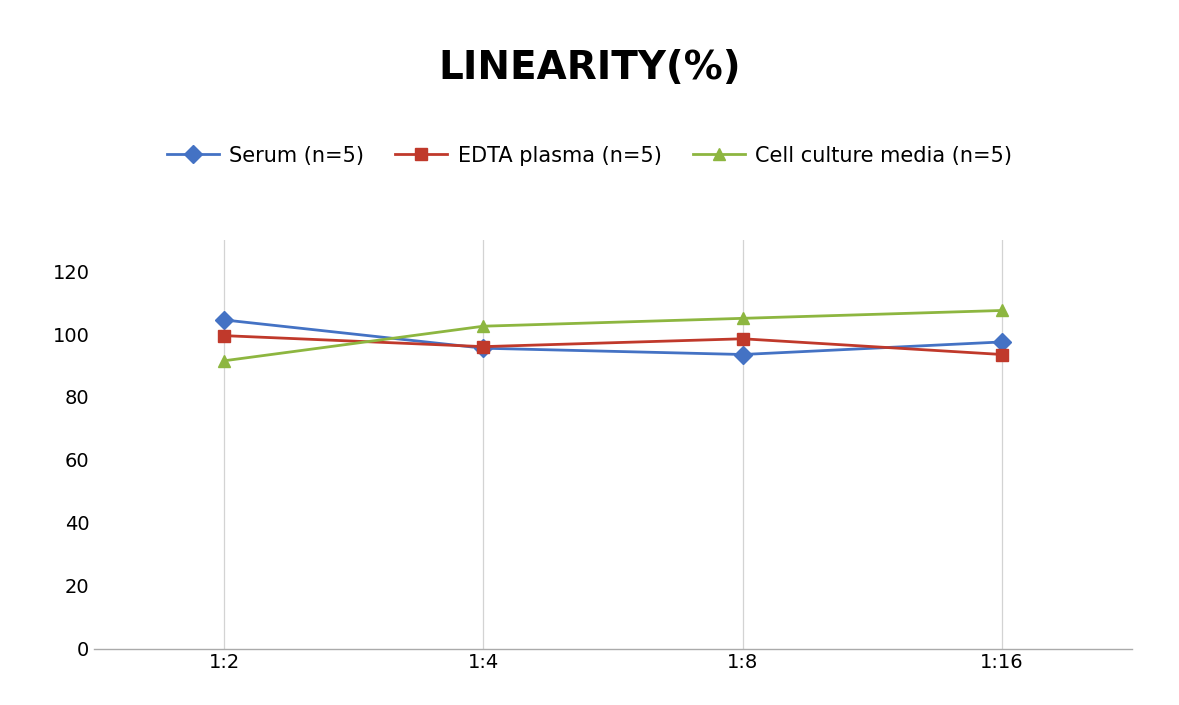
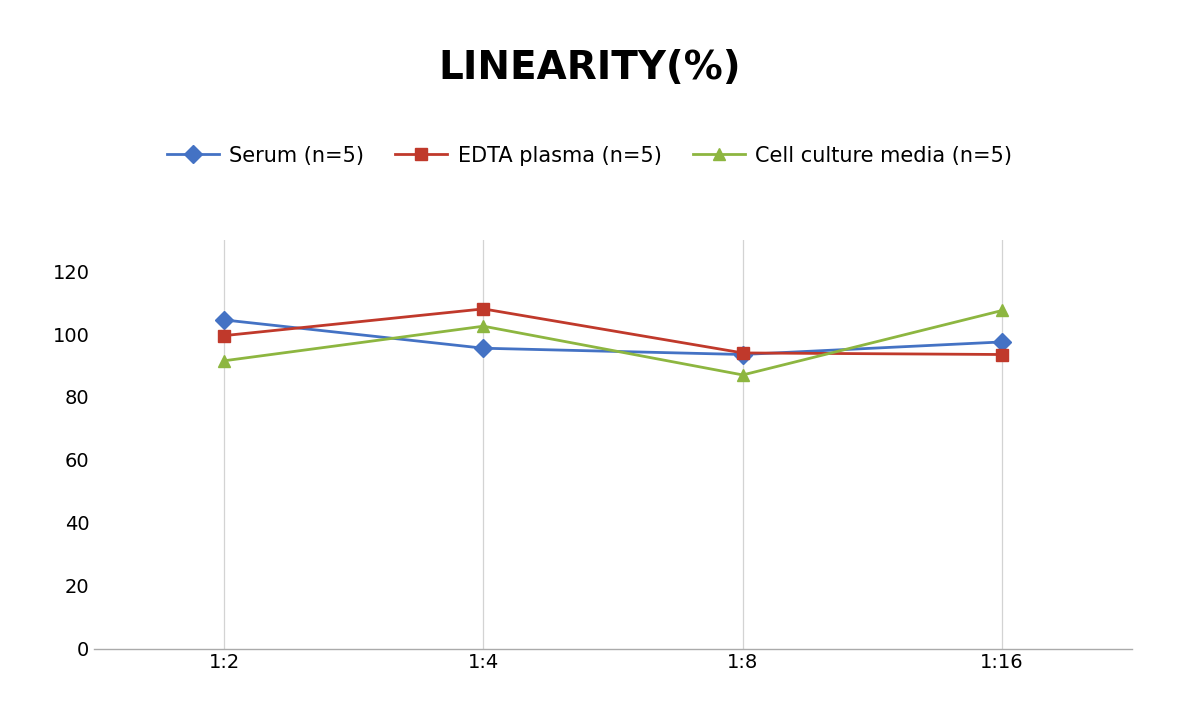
EDTA plasma (n=5)/1:4: 96.0 -> 108.0
EDTA plasma (n=5)/1:8: 98.5 -> 94.0
Cell culture media (n=5)/1:8: 105.0 -> 87.0
